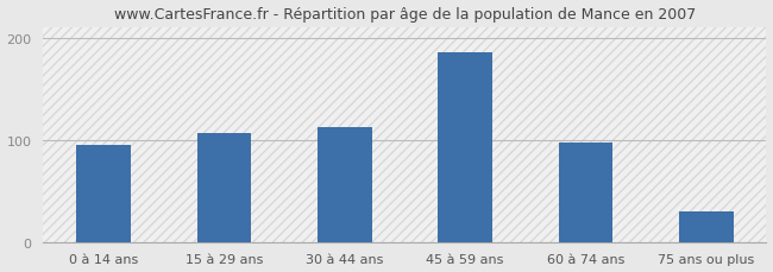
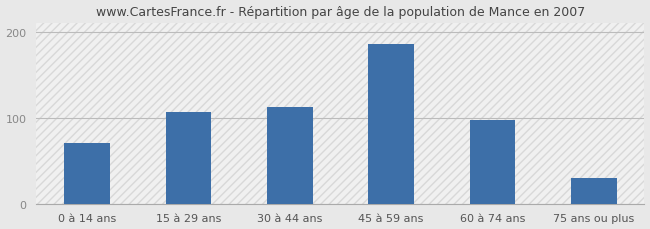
0 à 14 ans: 95 -> 70
